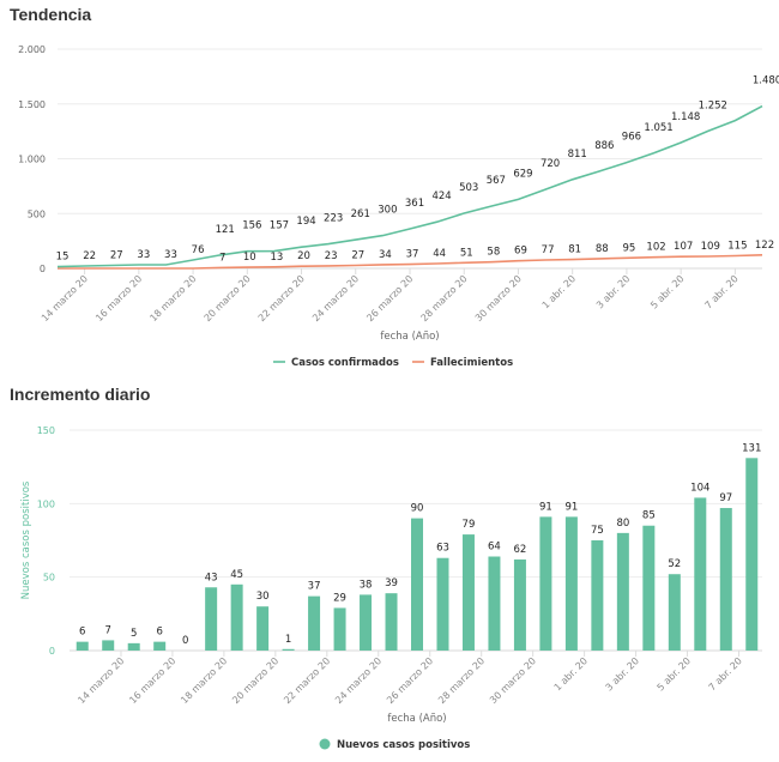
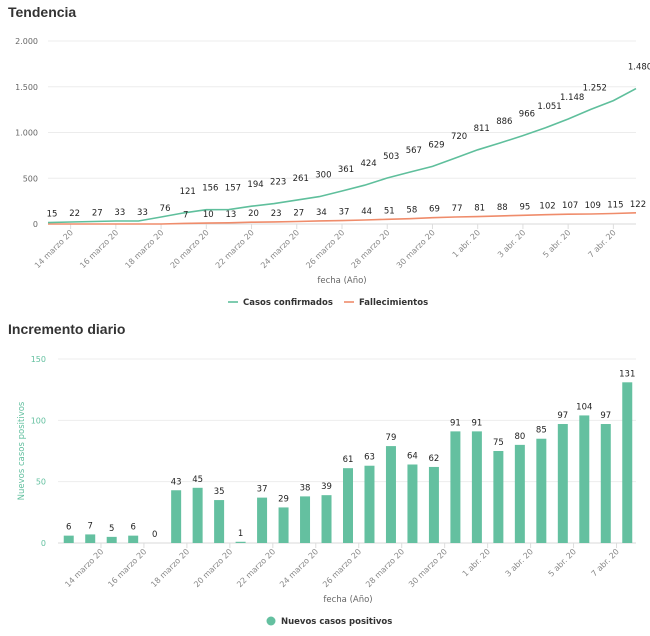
Incremento diario/20 marzo 20: 30 -> 35
Incremento diario/26 marzo 20: 90 -> 61
Incremento diario/5 abr. 20: 52 -> 97
